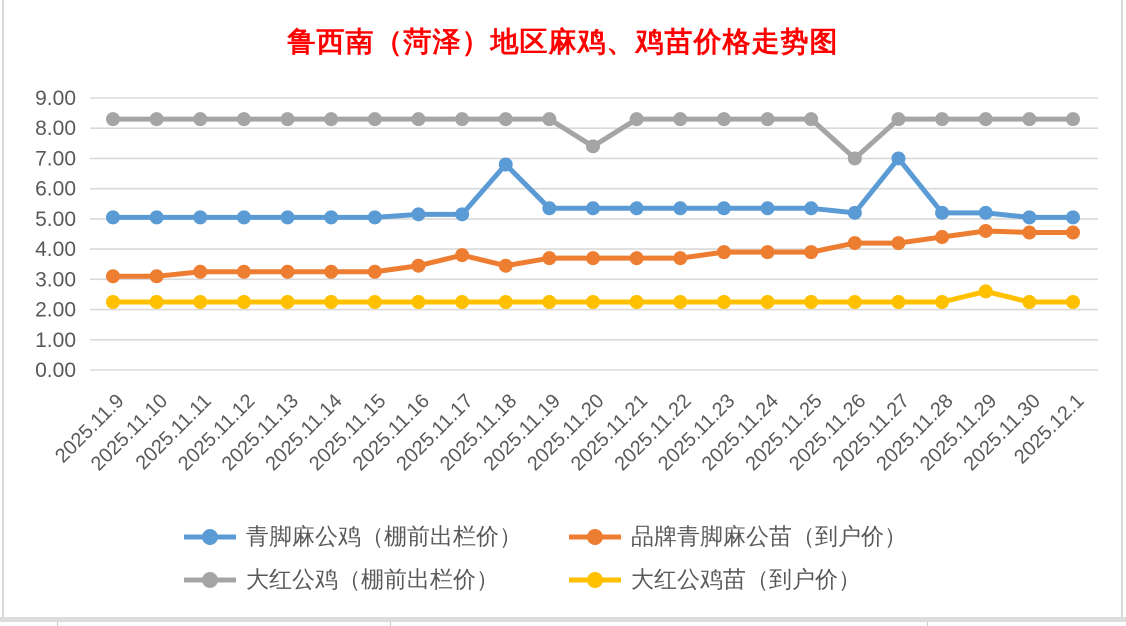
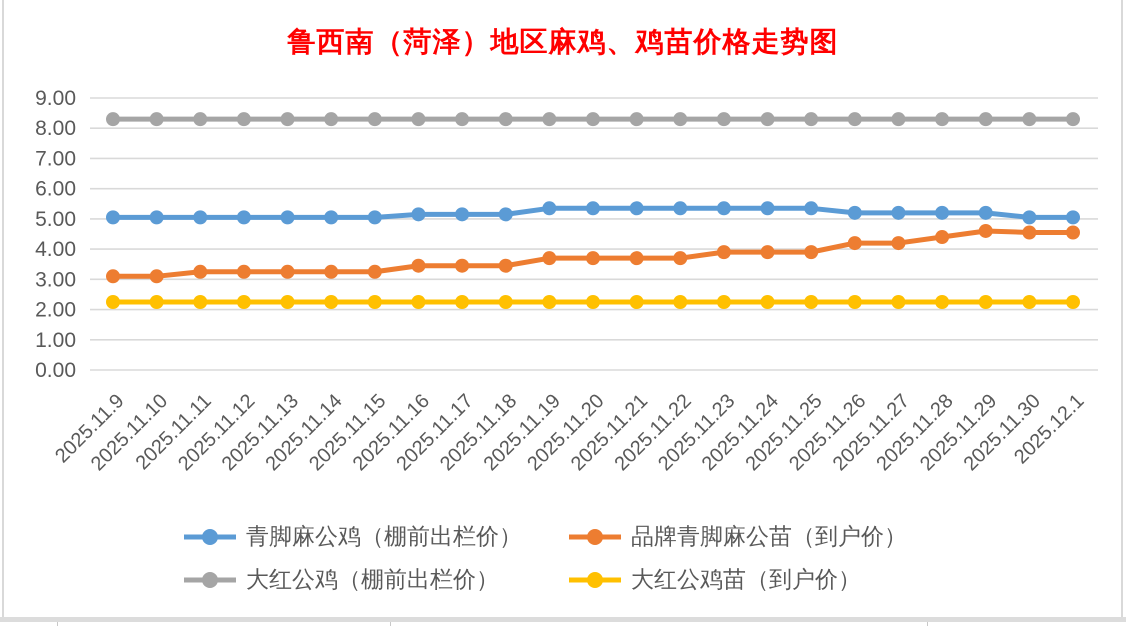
品牌青脚麻公苗（到户价）/2025.11.17: 3.8 -> 3.5
青脚麻公鸡（棚前出栏价）/2025.11.18: 6.8 -> 5.2
大红公鸡（棚前出栏价）/2025.11.20: 7.4 -> 8.3
大红公鸡（棚前出栏价）/2025.11.26: 7.0 -> 8.3
青脚麻公鸡（棚前出栏价）/2025.11.27: 7.0 -> 5.2
大红公鸡苗（到户价）/2025.11.29: 2.6 -> 2.2
